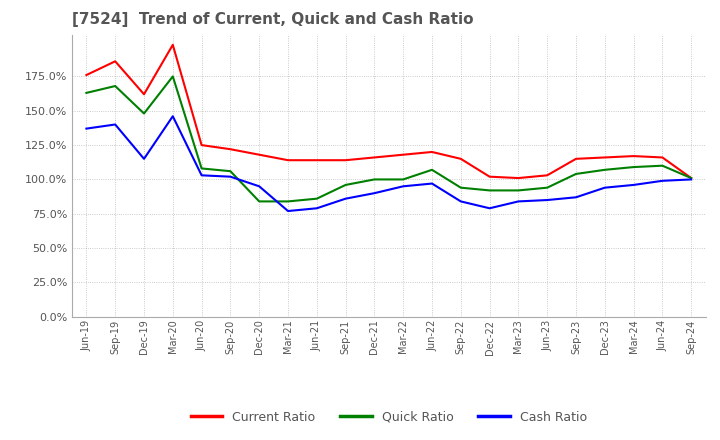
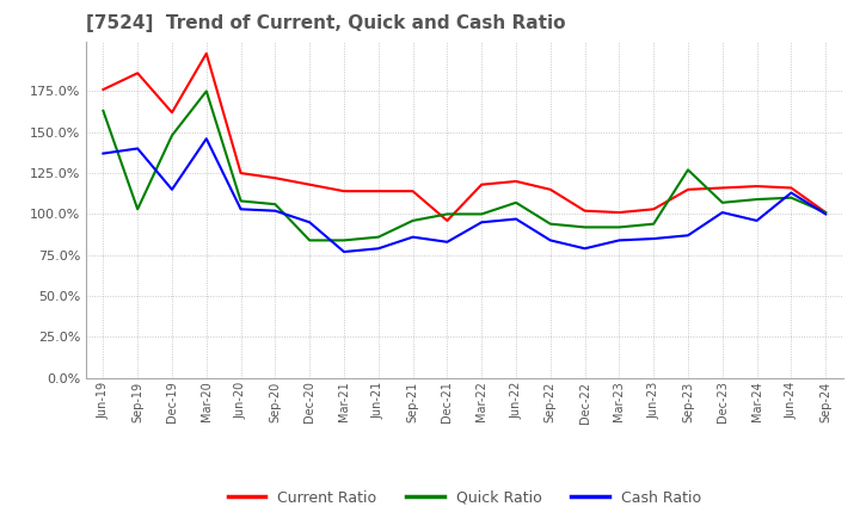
Quick Ratio/Sep-19: 168% -> 103%
Current Ratio/Dec-21: 116% -> 96%
Cash Ratio/Dec-21: 90% -> 83%
Quick Ratio/Sep-23: 104% -> 127%
Cash Ratio/Dec-23: 94% -> 101%
Cash Ratio/Jun-24: 99% -> 113%
